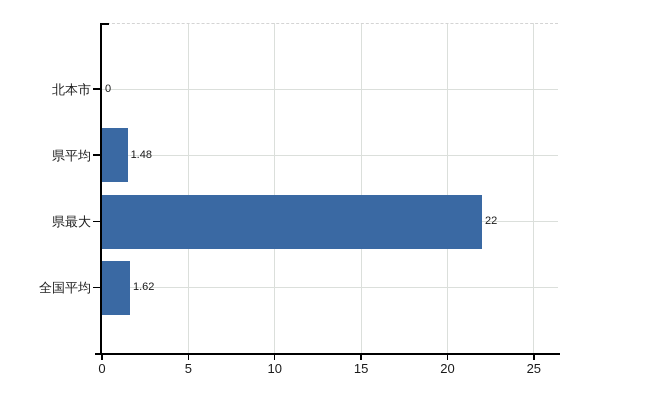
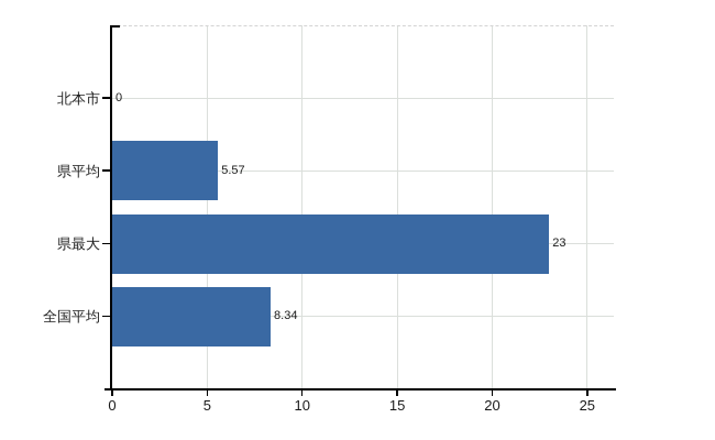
県平均: 1.48 -> 5.57
県最大: 22 -> 23
全国平均: 1.62 -> 8.34
